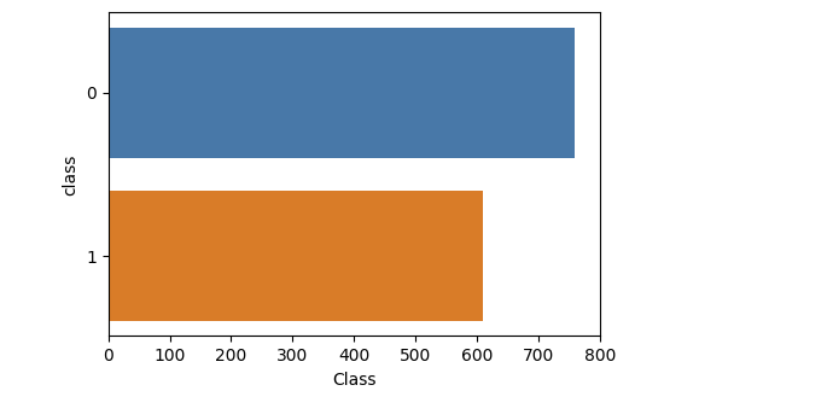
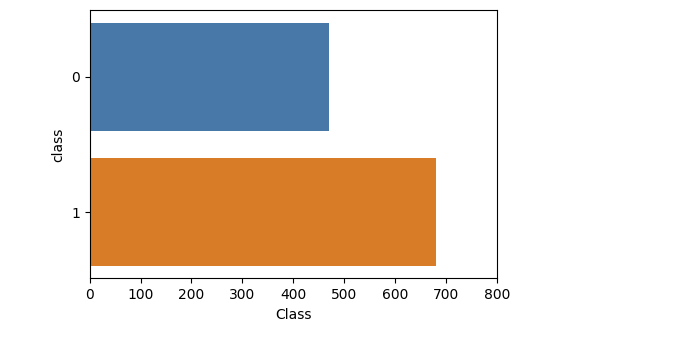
0: 760 -> 470
1: 610 -> 680
